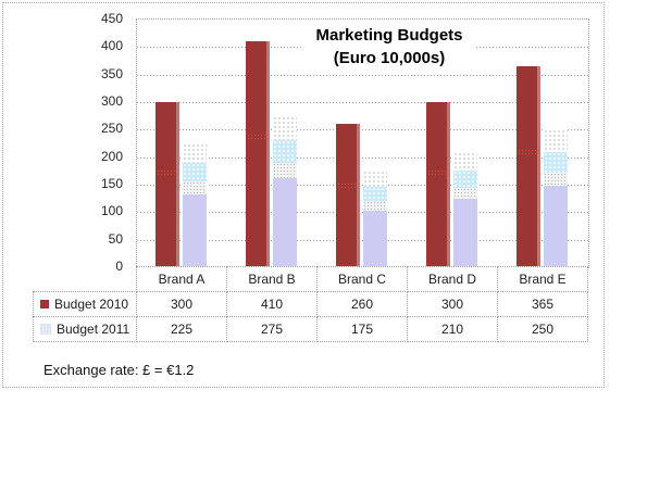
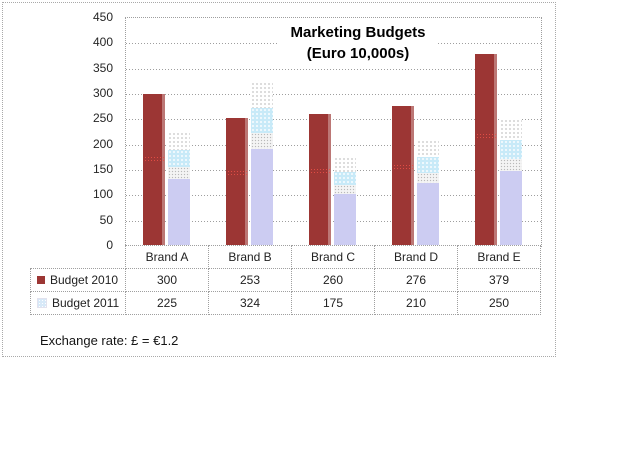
Budget 2010/Brand B: 410 -> 253
Budget 2011/Brand B: 275 -> 324
Budget 2010/Brand D: 300 -> 276
Budget 2010/Brand E: 365 -> 379
